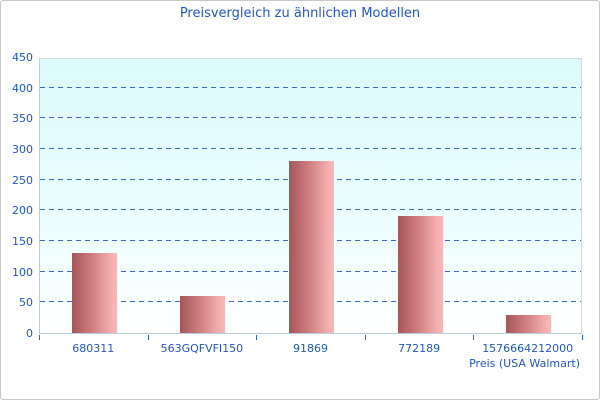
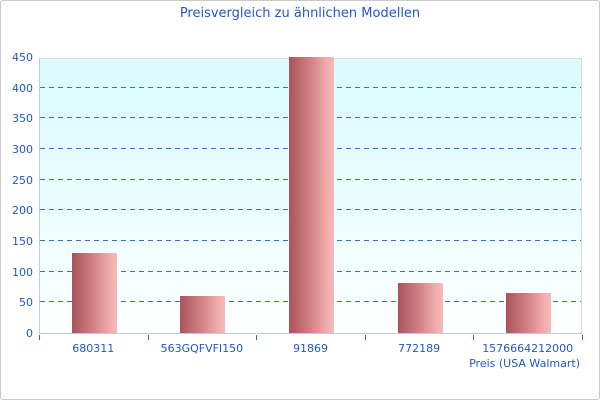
91869: 280 -> 450
772189: 190 -> 80
1576664212000: 30 -> 60
